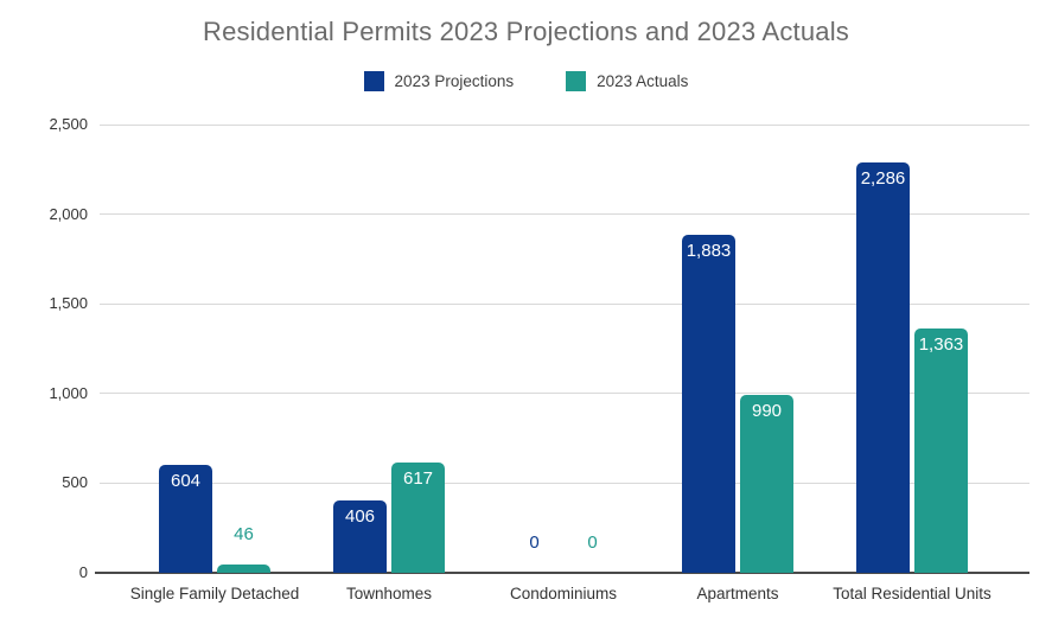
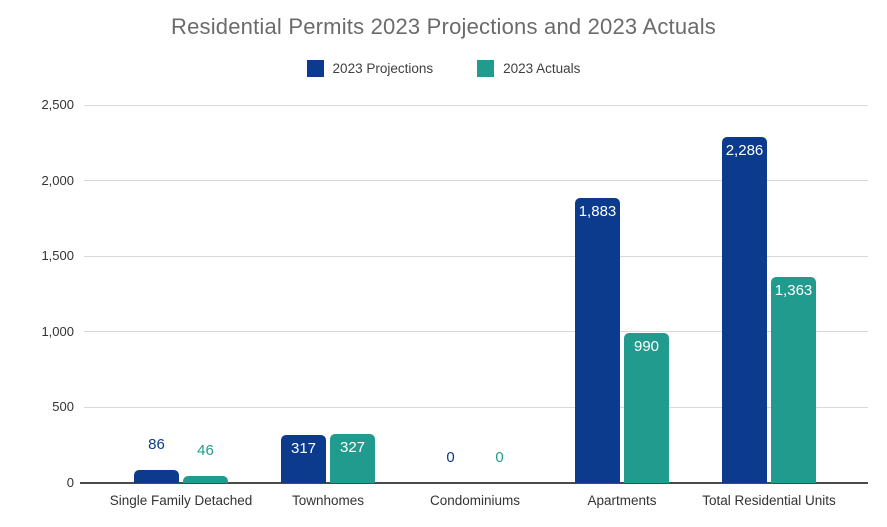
2023 Projections/Single Family Detached: 604 -> 86
2023 Projections/Townhomes: 406 -> 317
2023 Actuals/Townhomes: 617 -> 327
